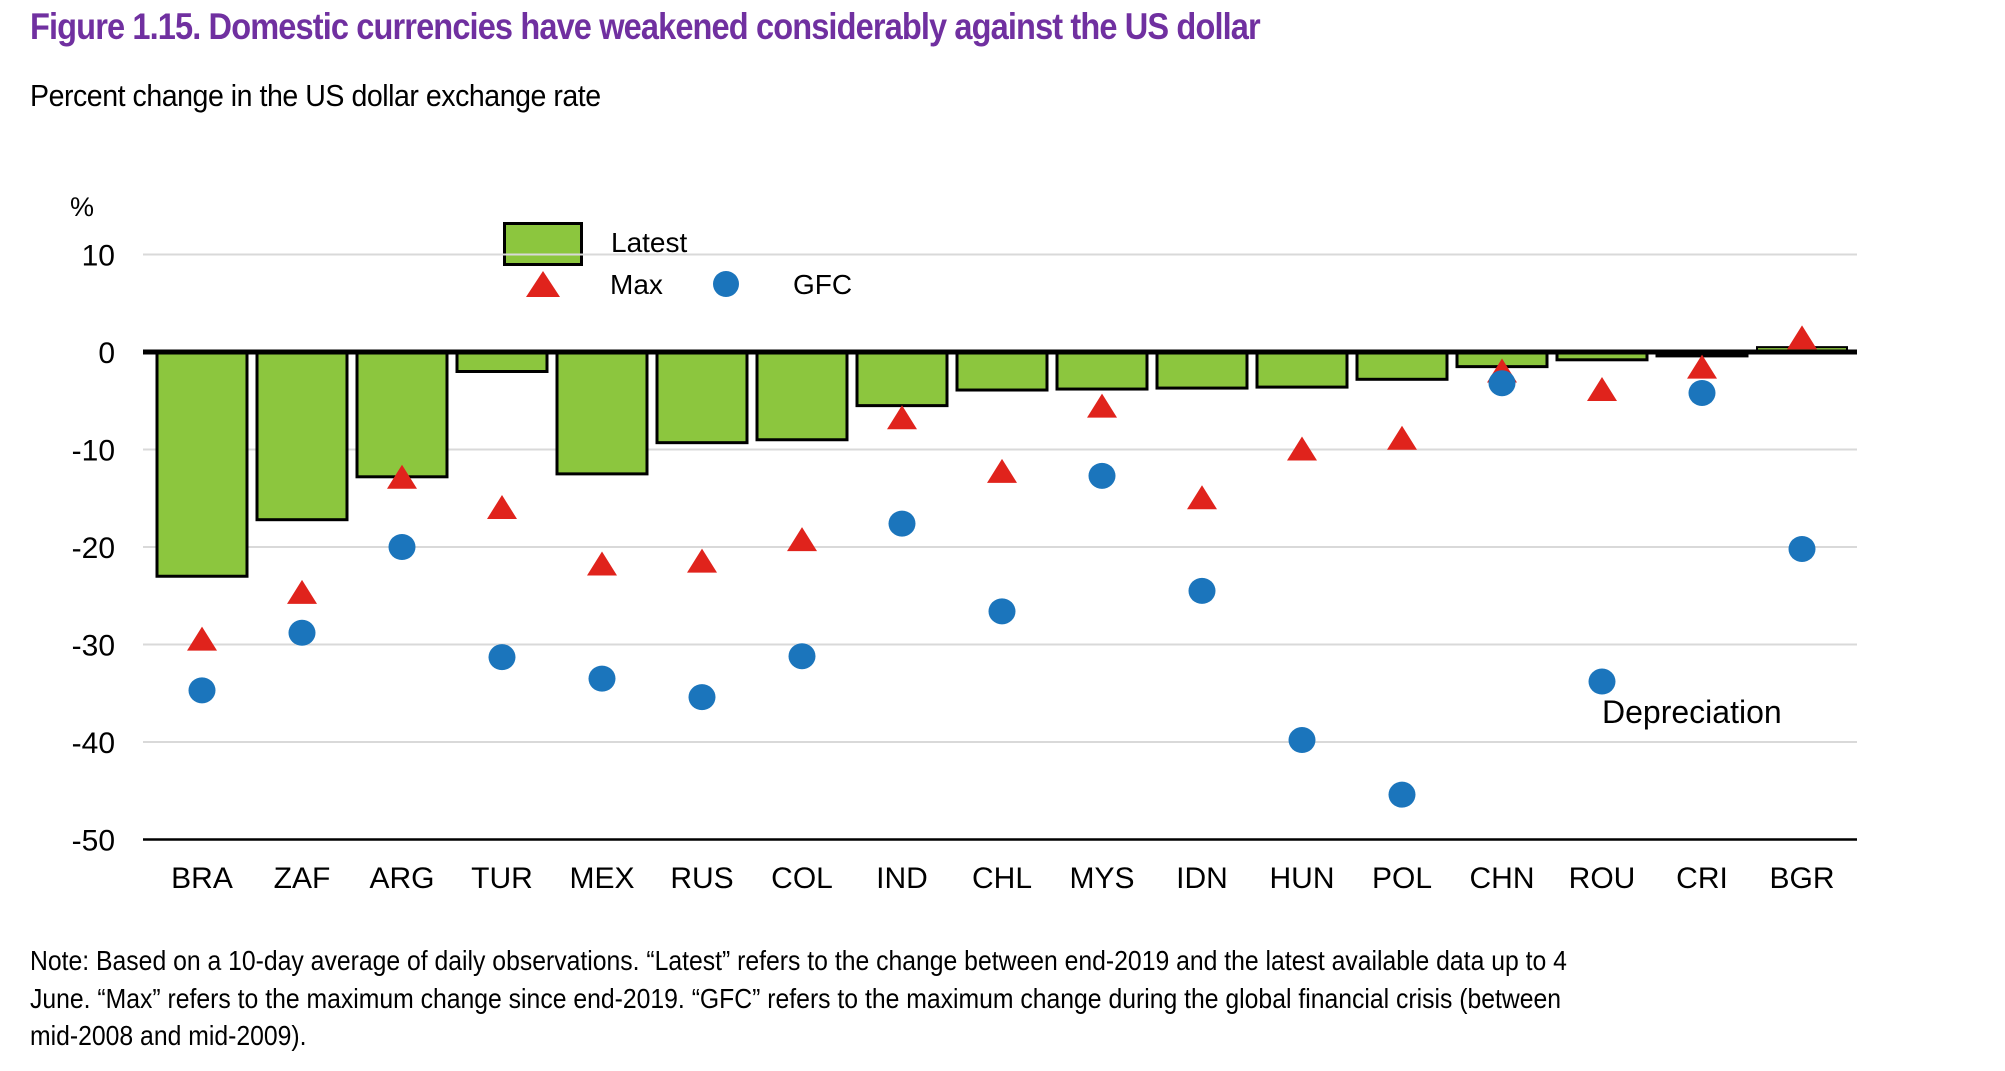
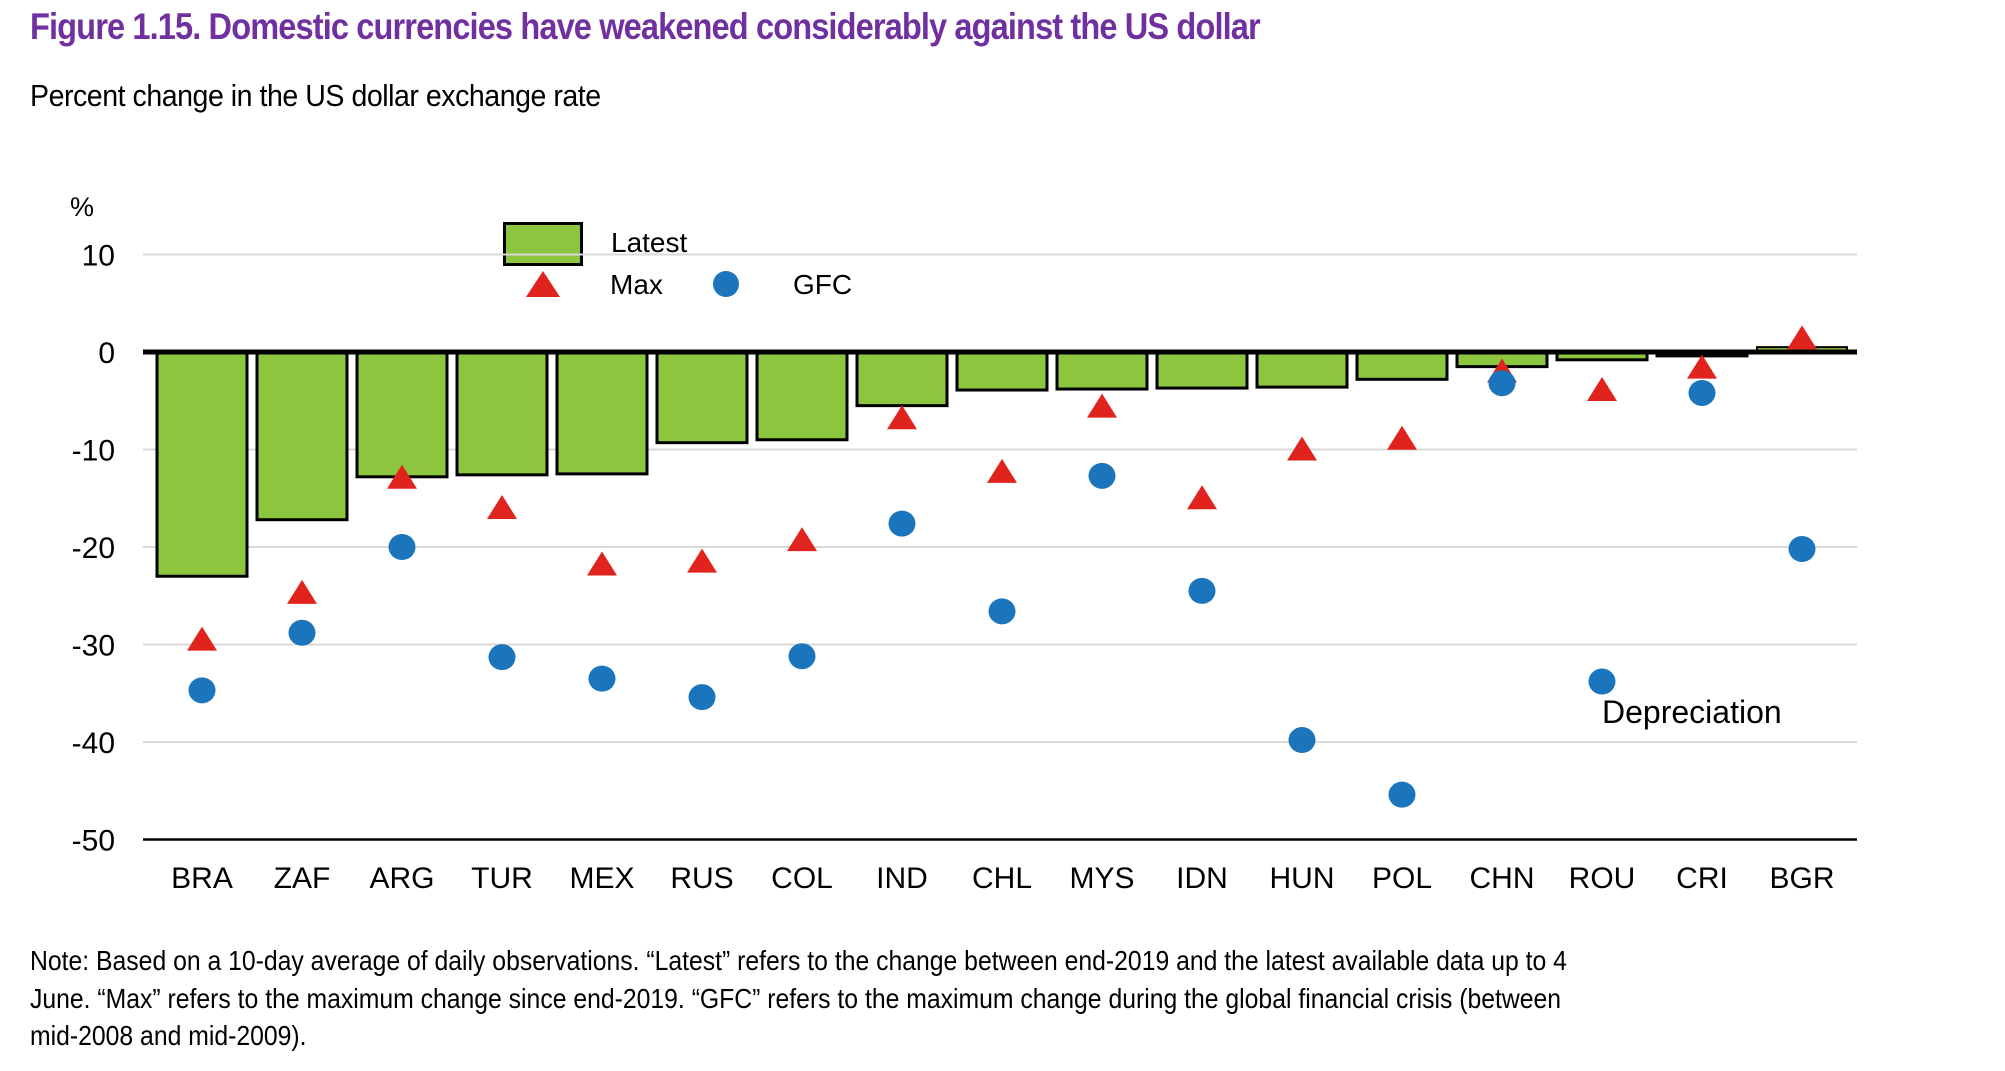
Latest/TUR: -2 -> -13
